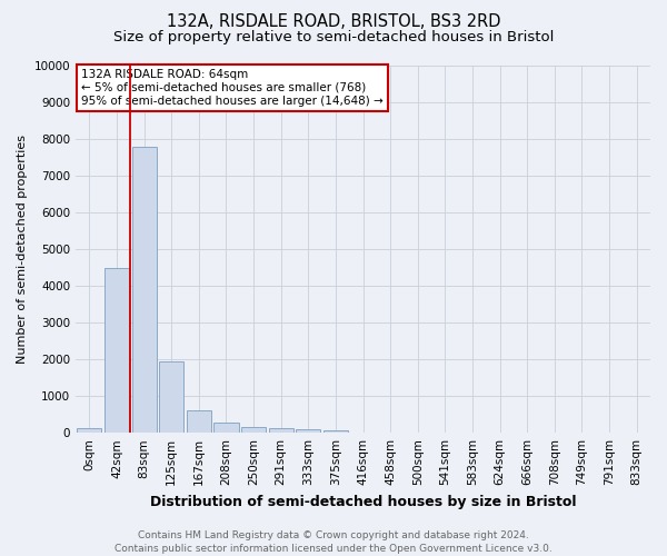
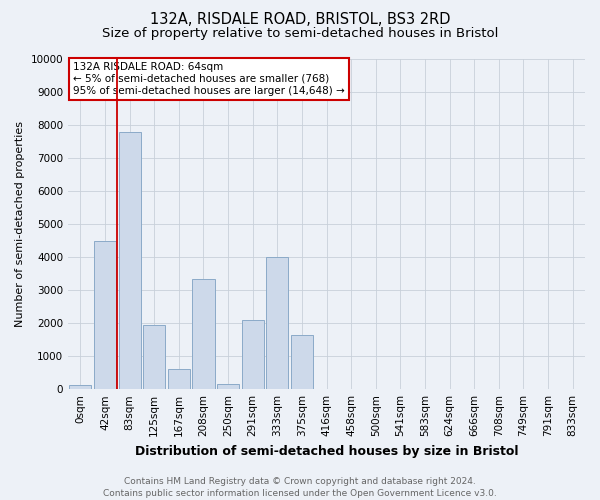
208sqm: 280 -> 3350
291sqm: 120 -> 2100
333sqm: 90 -> 4000
375sqm: 60 -> 1650
